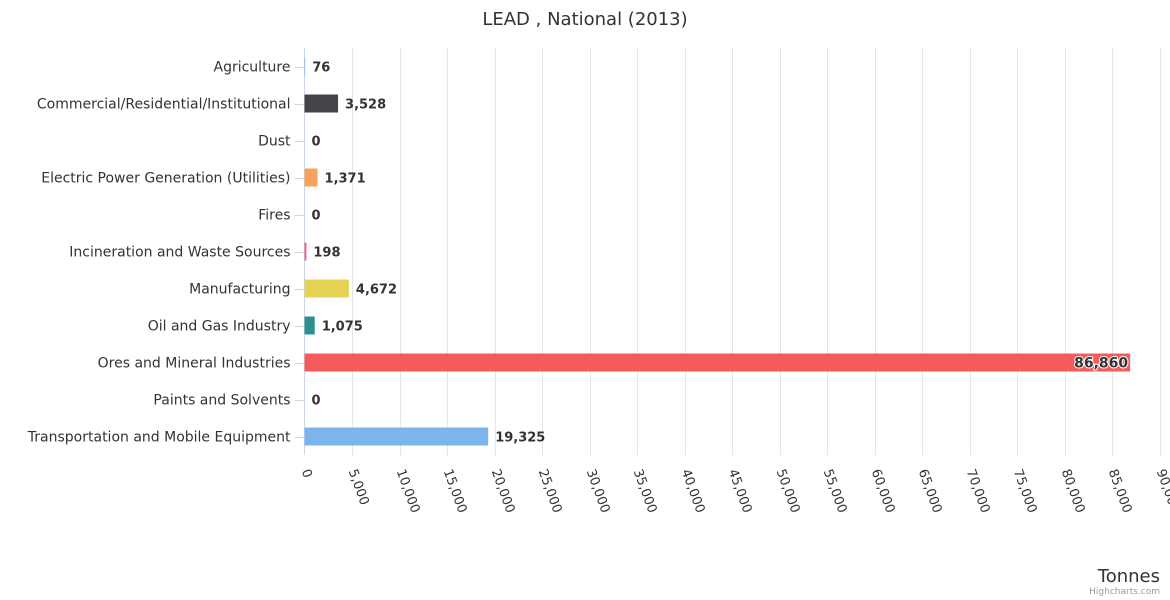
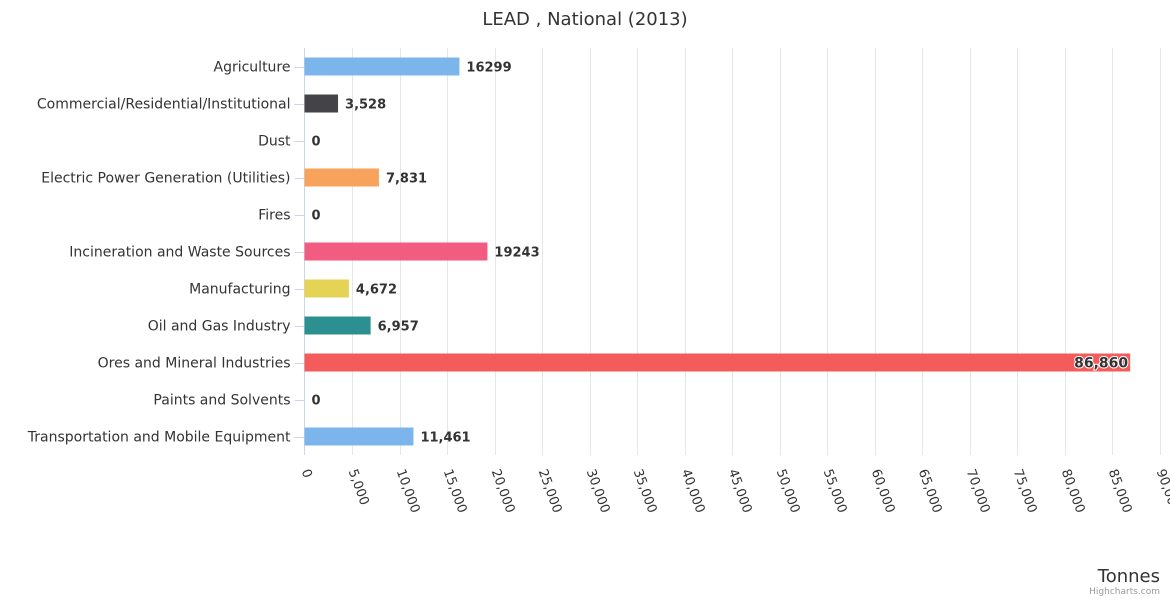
Agriculture: 76 -> 16299
Electric Power Generation (Utilities): 1,371 -> 7,831
Incineration and Waste Sources: 198 -> 19243
Oil and Gas Industry: 1,075 -> 6,957
Transportation and Mobile Equipment: 19,325 -> 11,461
